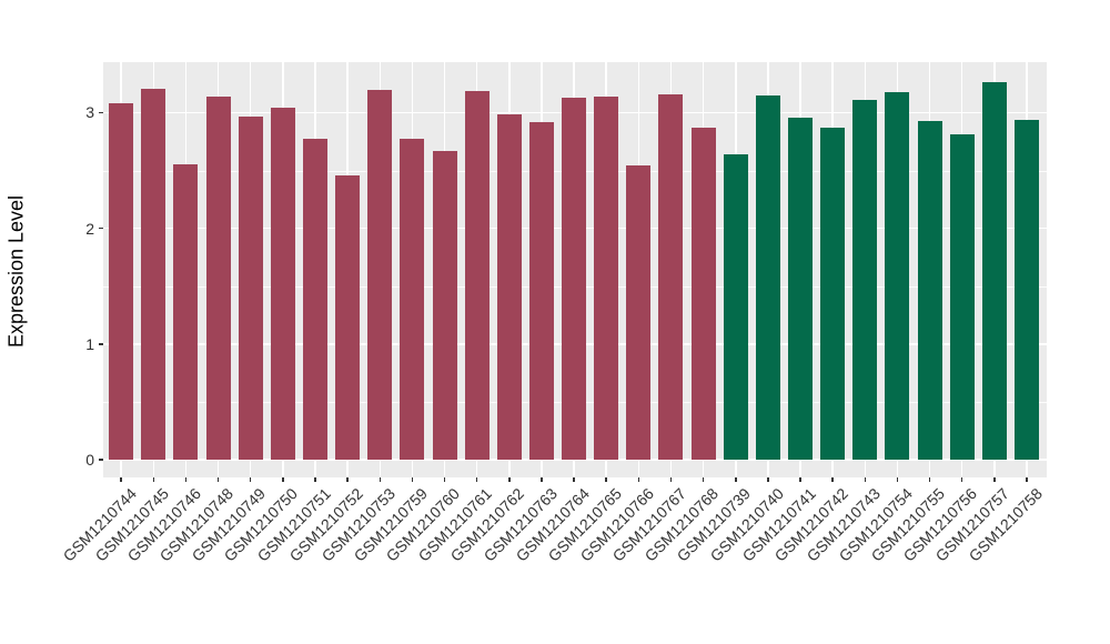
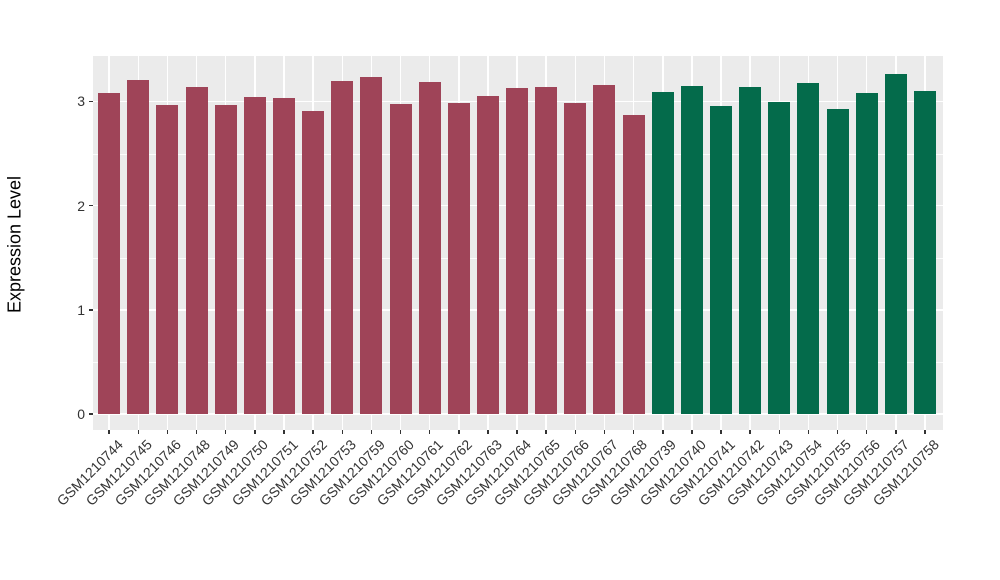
GSM1210746: 2.55 -> 2.97
GSM1210751: 2.77 -> 3.03
GSM1210752: 2.46 -> 2.91
GSM1210759: 2.77 -> 3.24
GSM1210760: 2.67 -> 2.98
GSM1210763: 2.92 -> 3.05
GSM1210766: 2.54 -> 2.99
GSM1210739: 2.64 -> 3.09
GSM1210742: 2.87 -> 3.14
GSM1210743: 3.11 -> 3.00
GSM1210756: 2.81 -> 3.08
GSM1210758: 2.94 -> 3.10
